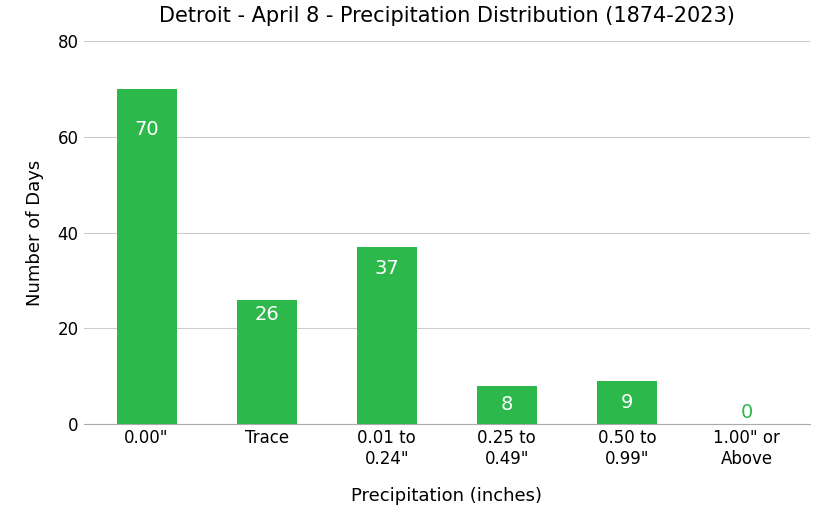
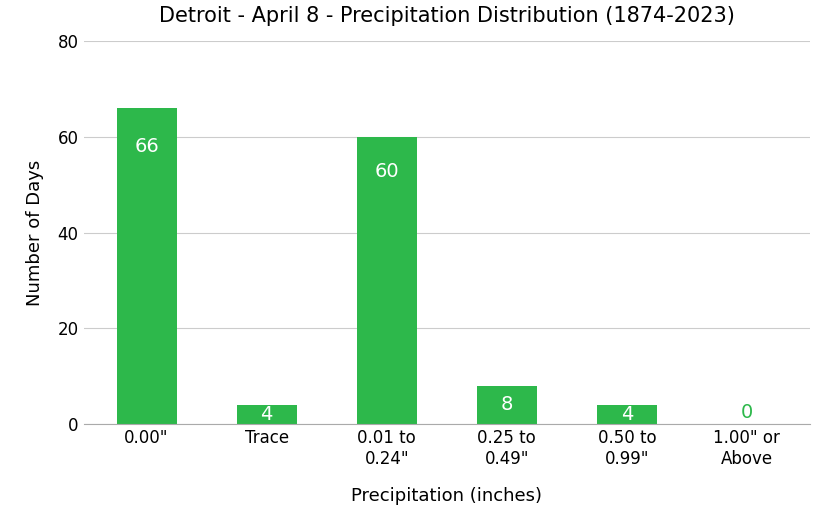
0.00": 70 -> 66
Trace: 26 -> 4
0.01 to 0.24": 37 -> 60
0.50 to 0.99": 9 -> 4
